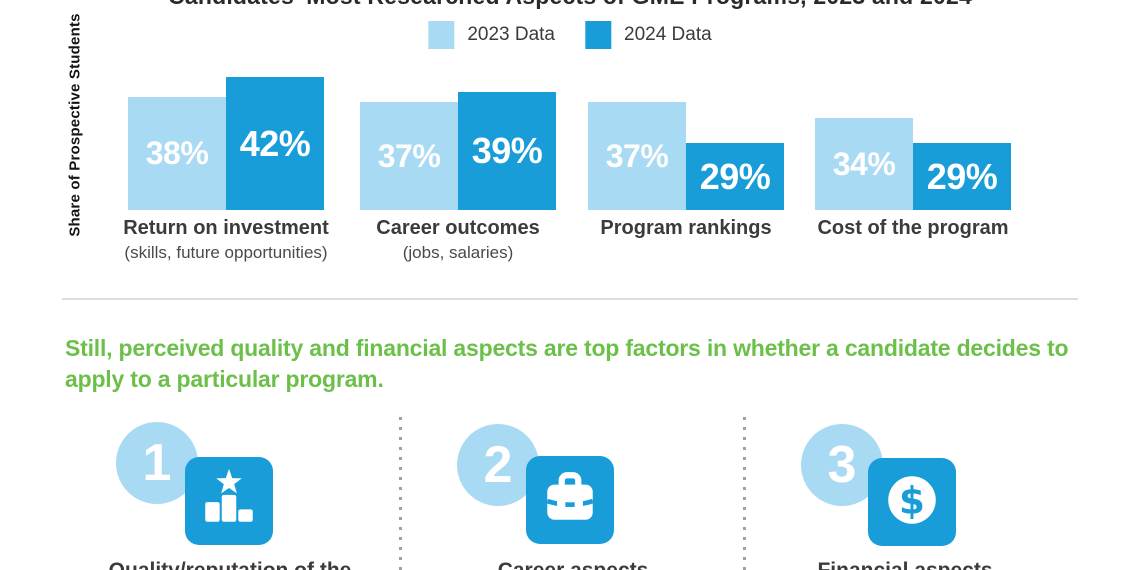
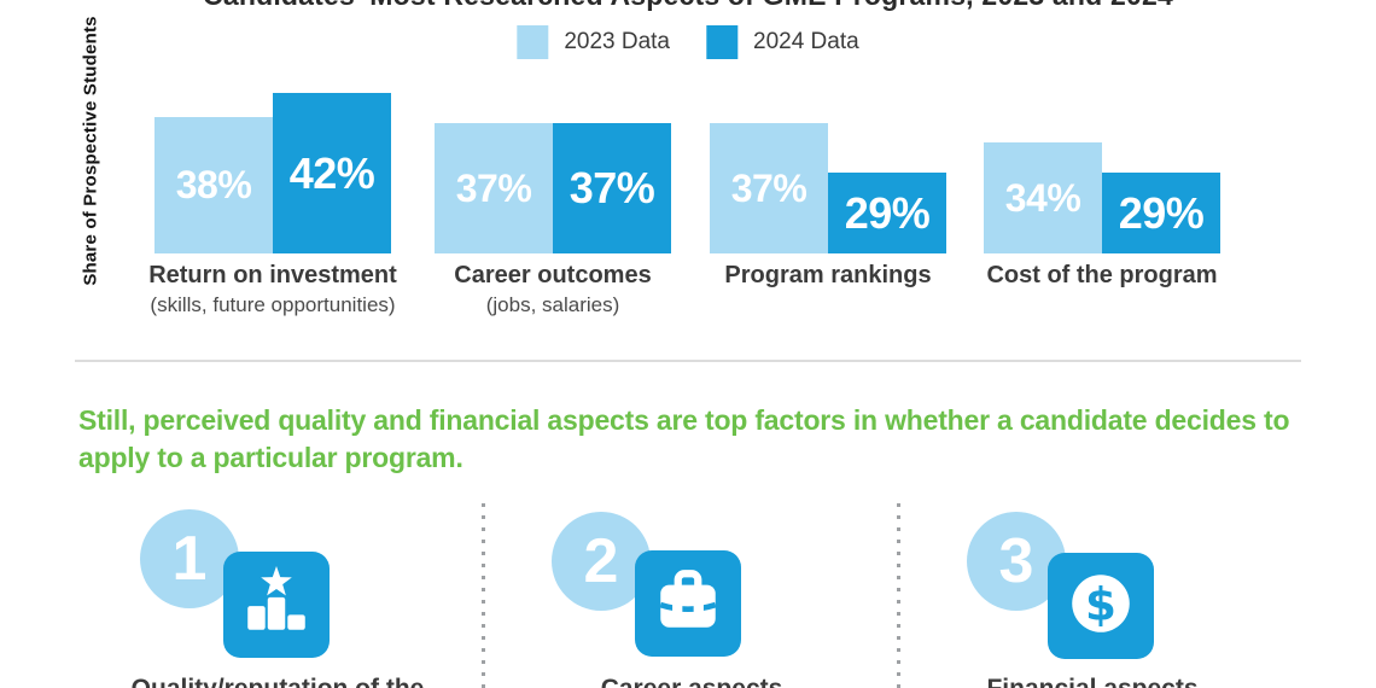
2024 Data/Career outcomes: 39% -> 37%
